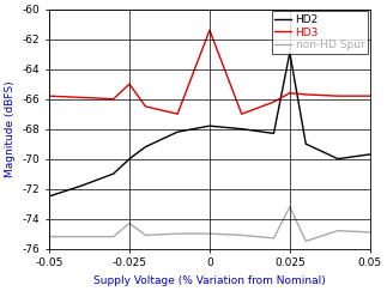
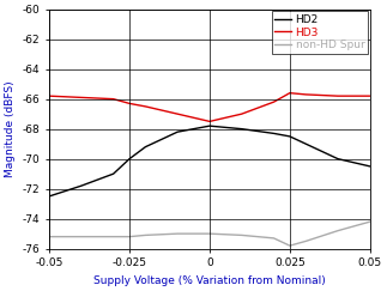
HD3/-0.025: -65.0 -> -66.3
non-HD Spur/-0.025: -74.3 -> -75.2
HD3/0: -61.4 -> -67.5
HD2/0.025: -62.9 -> -68.5
non-HD Spur/0.025: -73.2 -> -75.8
HD2/0.05: -69.7 -> -70.5
non-HD Spur/0.05: -74.9 -> -74.2
